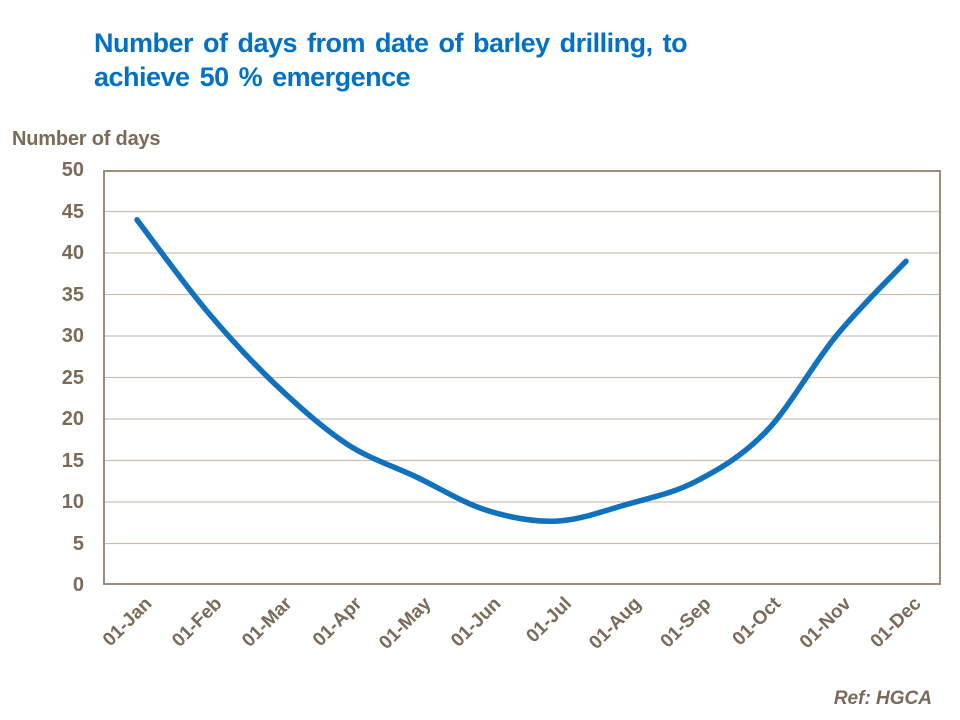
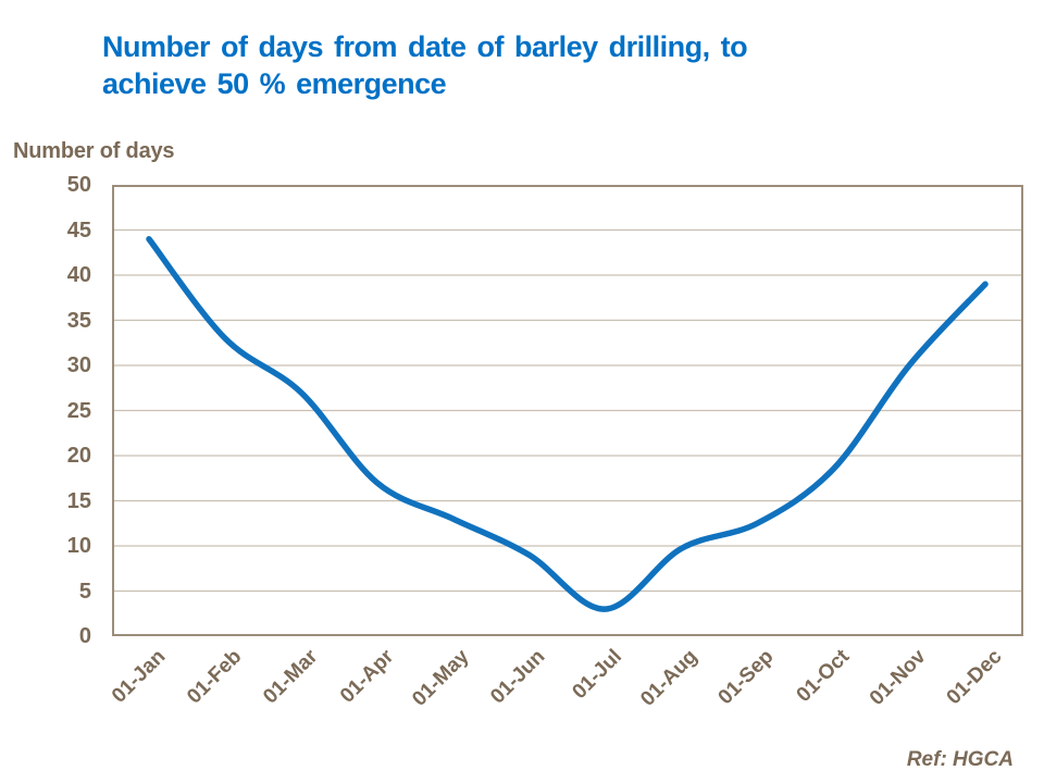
01-Mar: 24 -> 27
01-Jul: 8 -> 3
